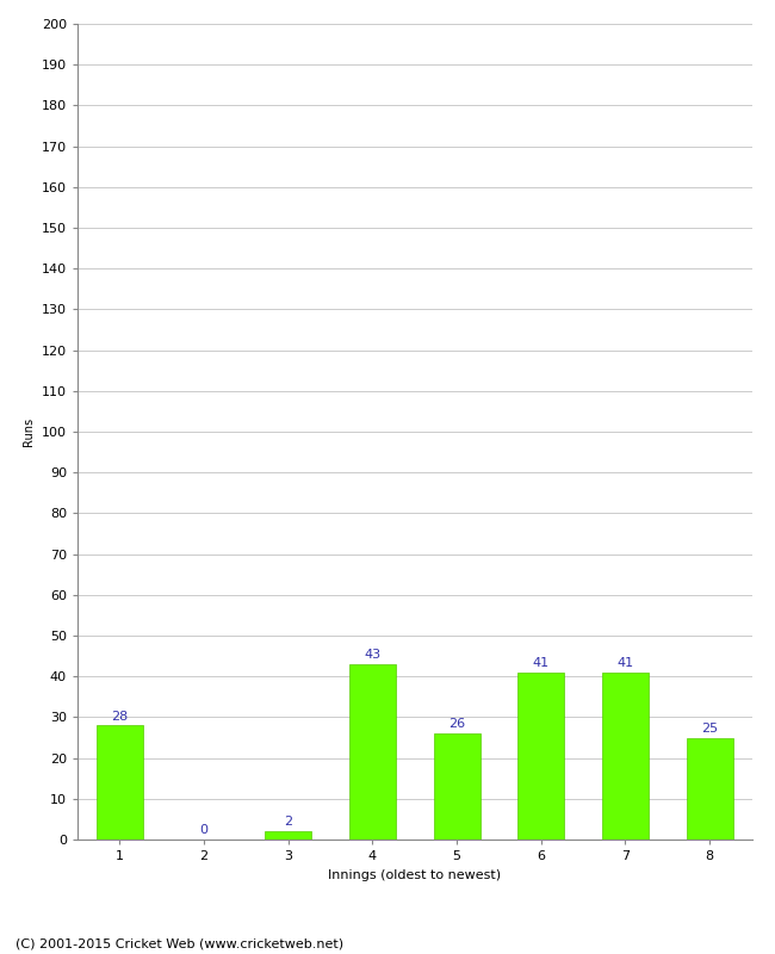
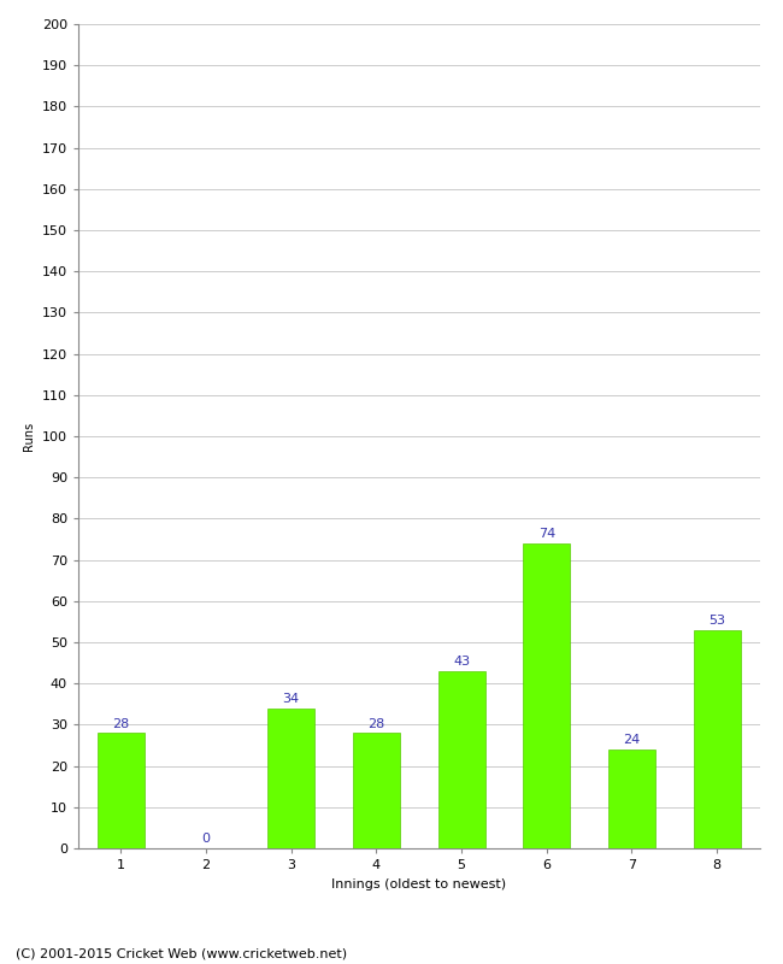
3: 2 -> 34
4: 43 -> 28
5: 26 -> 43
6: 41 -> 74
7: 41 -> 24
8: 25 -> 53
